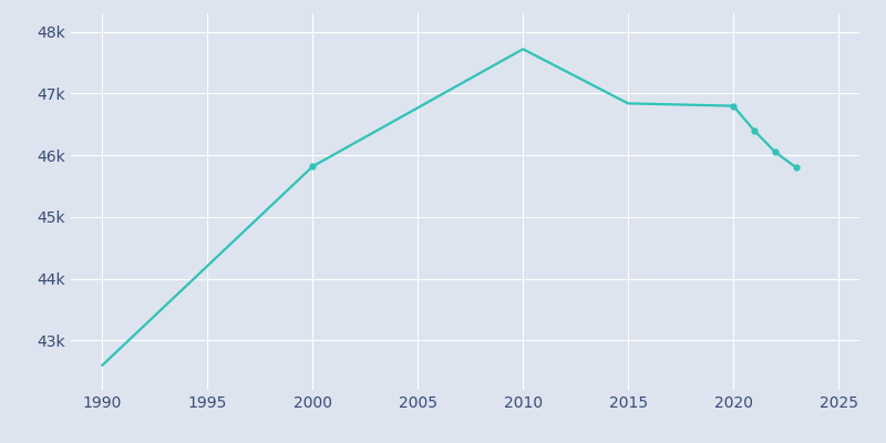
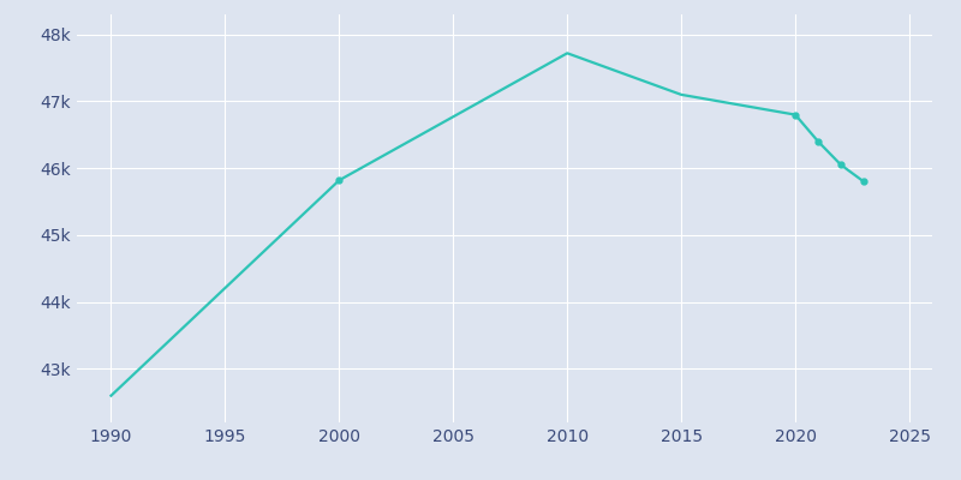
2015: 46.84k -> 47.10k
